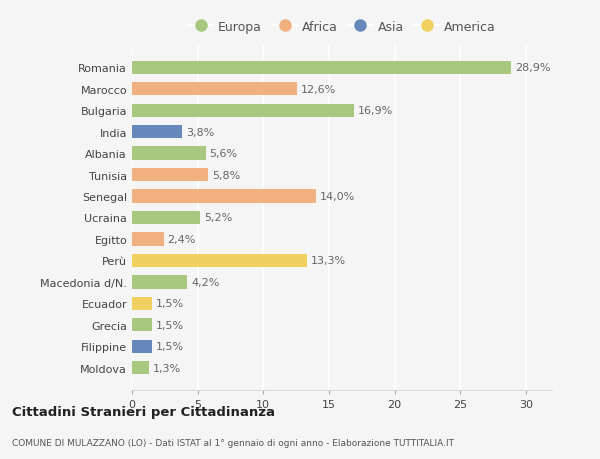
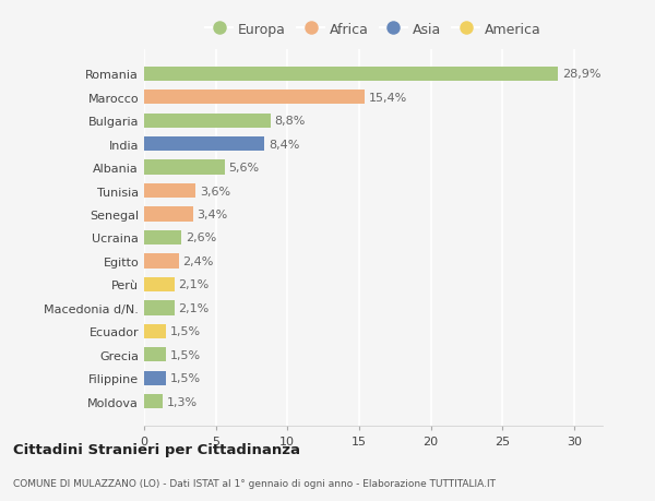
Marocco: 12,6% -> 15,4%
Bulgaria: 16,9% -> 8,8%
India: 3,8% -> 8,4%
Tunisia: 5,8% -> 3,6%
Senegal: 14,0% -> 3,4%
Ucraina: 5,2% -> 2,6%
Perù: 13,3% -> 2,1%
Macedonia d/N.: 4,2% -> 2,1%
